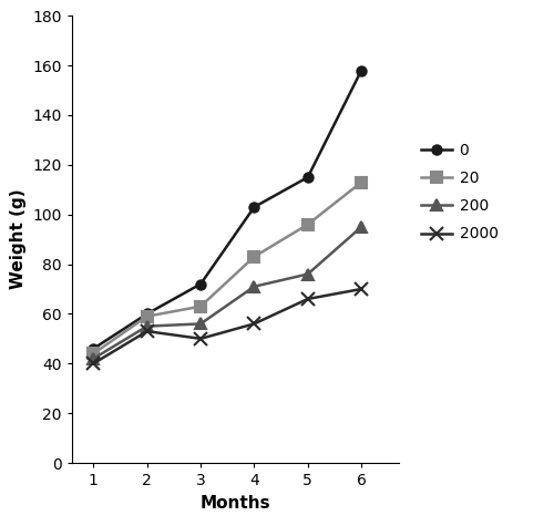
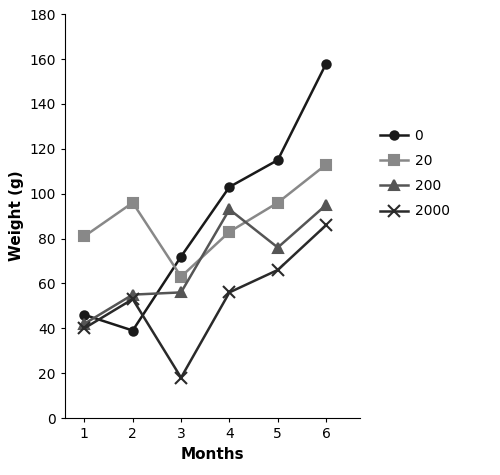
20/1: 44 -> 81
0/2: 60 -> 39
20/2: 59 -> 96
2000/3: 50 -> 18
200/4: 71 -> 93
2000/6: 70 -> 86
